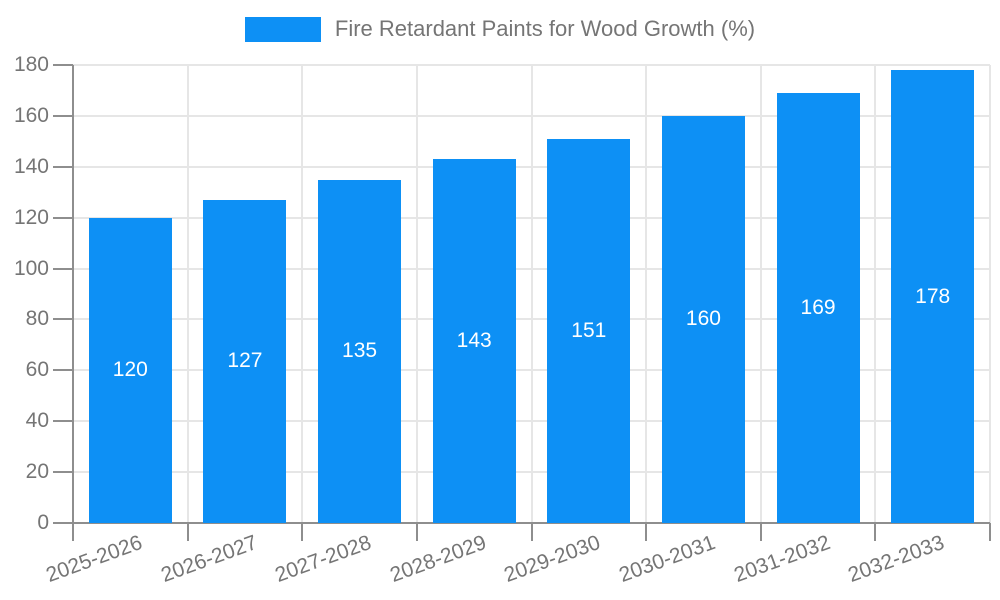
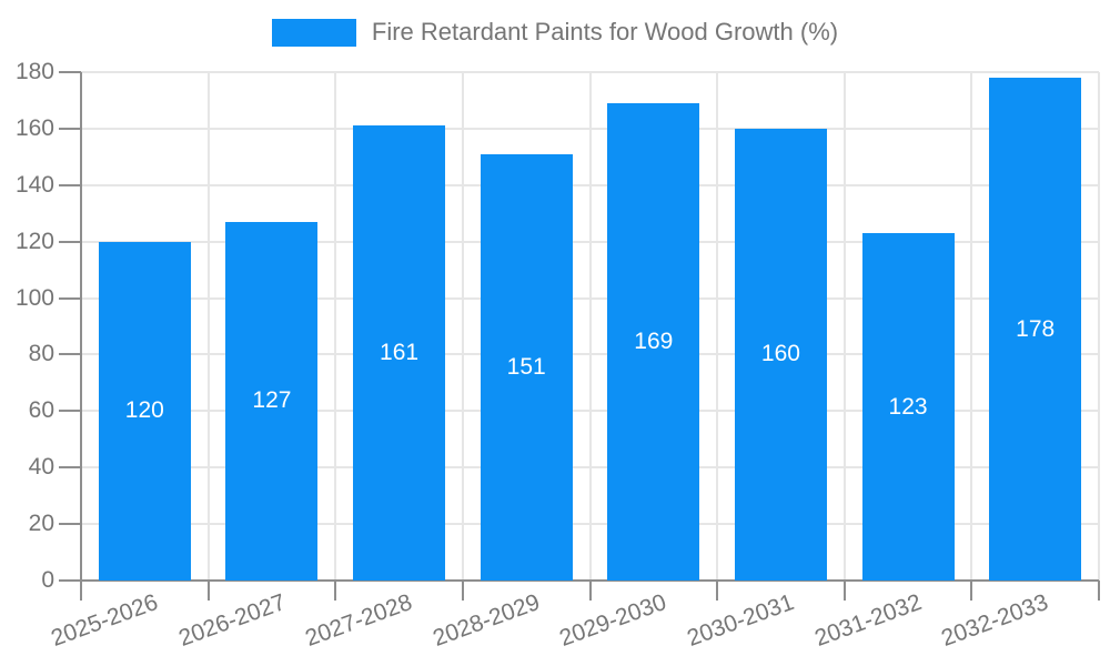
2027-2028: 135 -> 161
2028-2029: 143 -> 151
2029-2030: 151 -> 169
2031-2032: 169 -> 123
